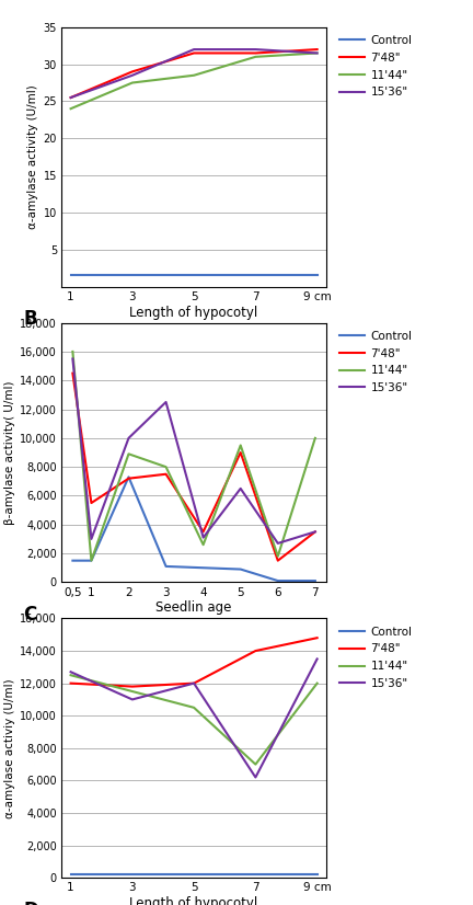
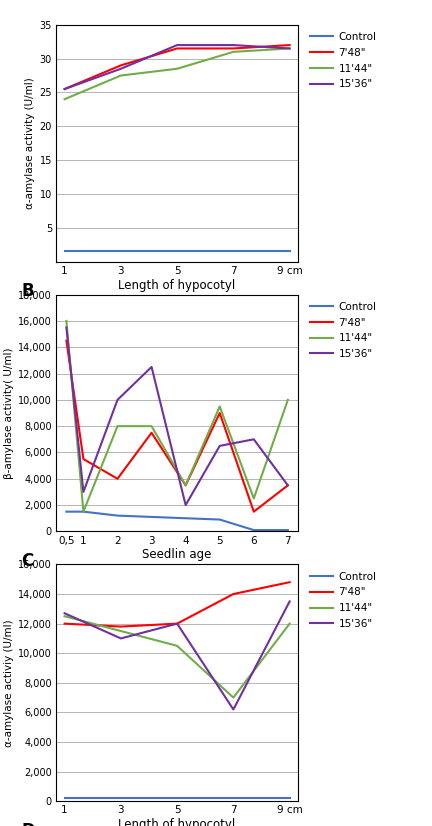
Control/2: 7,300 -> 1,200
7'48"/2: 7,200 -> 4,000
11'44"/2: 8,900 -> 8,000
11'44"/4: 2,600 -> 3,500
15'36"/4: 3,100 -> 2,000
11'44"/6: 1,800 -> 2,500
15'36"/6: 2,700 -> 7,000
